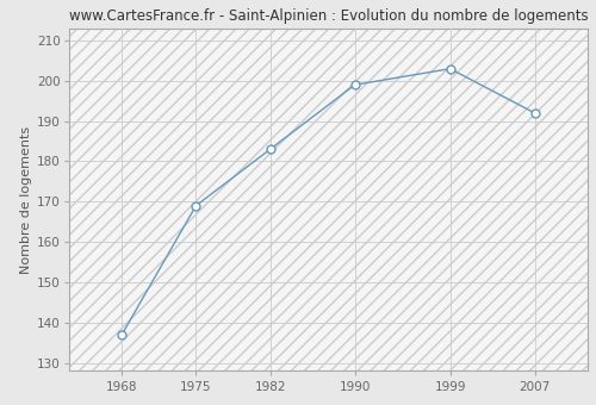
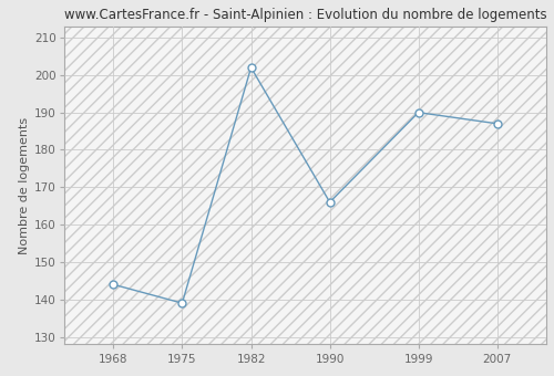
1968: 137 -> 144
1975: 169 -> 139
1982: 183 -> 202
1990: 199 -> 166
1999: 203 -> 190
2007: 192 -> 187
